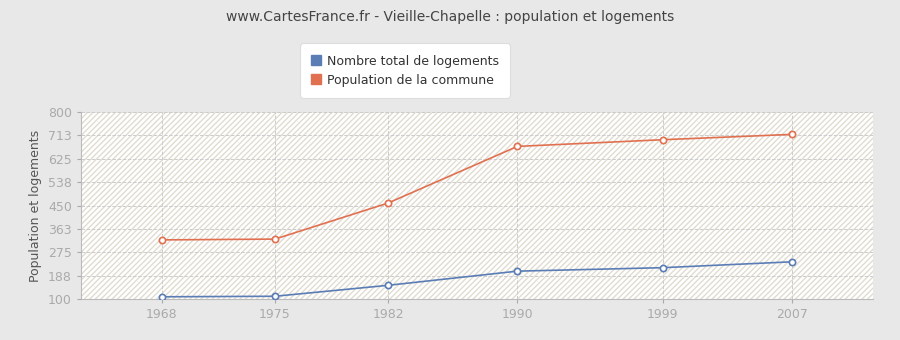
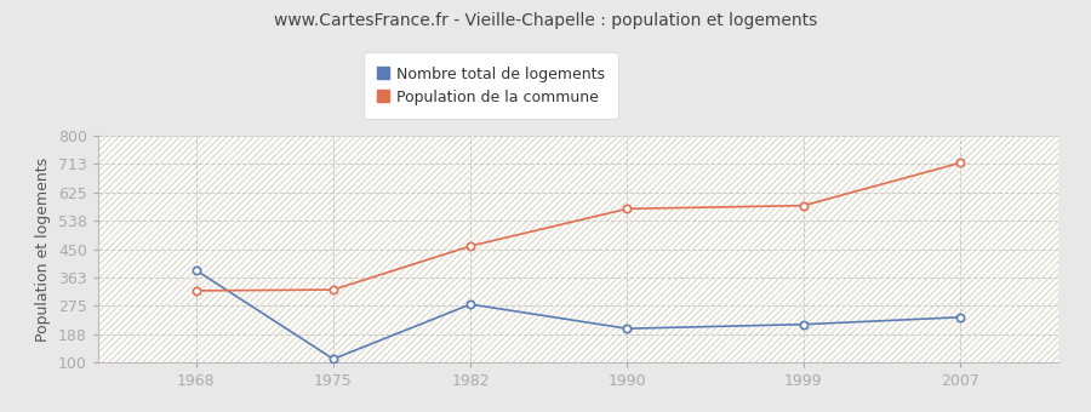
Nombre total de logements/1968: 109 -> 385
Nombre total de logements/1982: 152 -> 280
Population de la commune/1990: 672 -> 575
Population de la commune/1999: 697 -> 585
